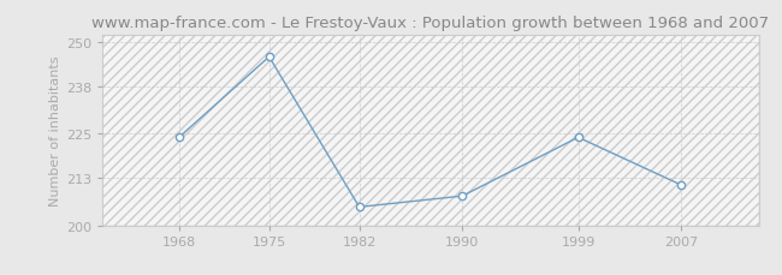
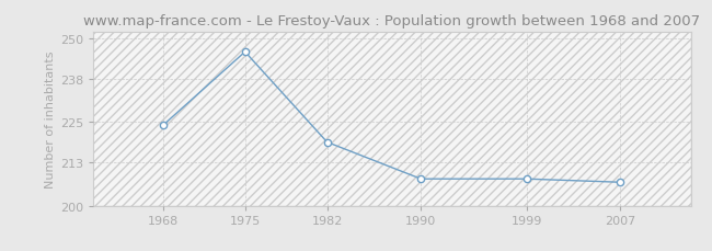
1982: 205 -> 219
1999: 224 -> 208
2007: 211 -> 207
